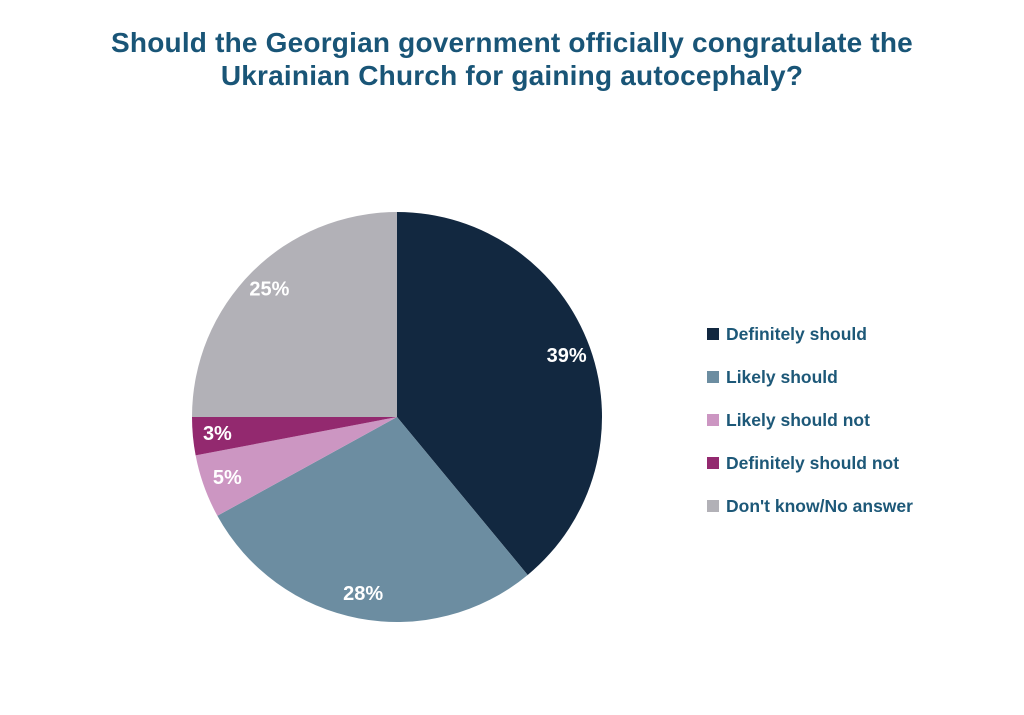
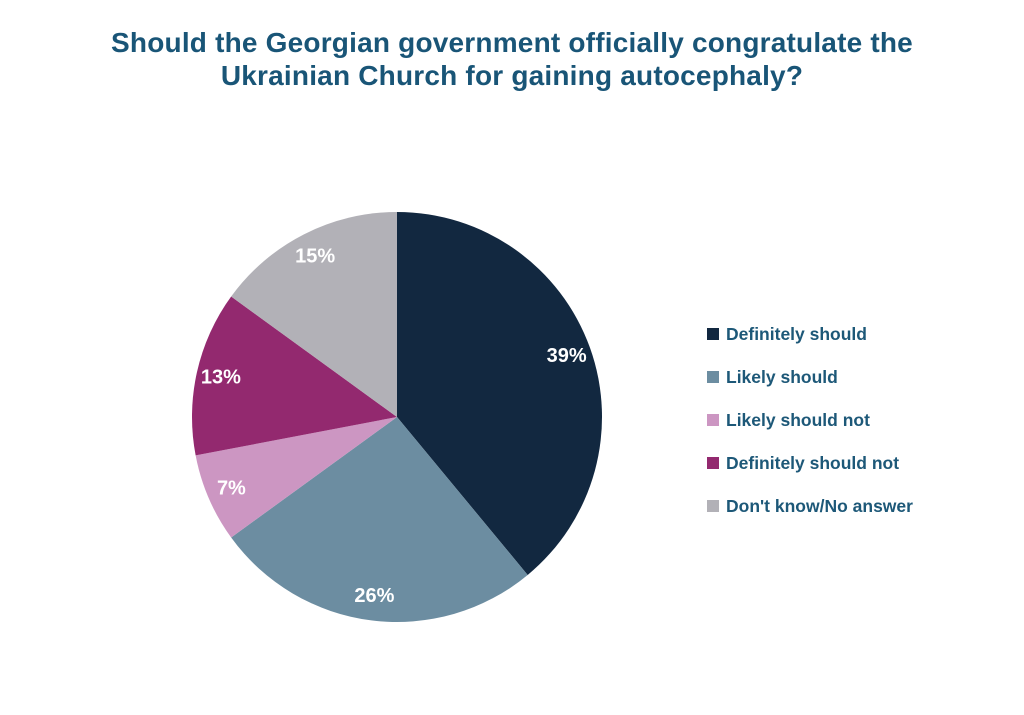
Likely should: 28% -> 26%
Likely should not: 5% -> 7%
Definitely should not: 3% -> 13%
Don't know/No answer: 25% -> 15%
